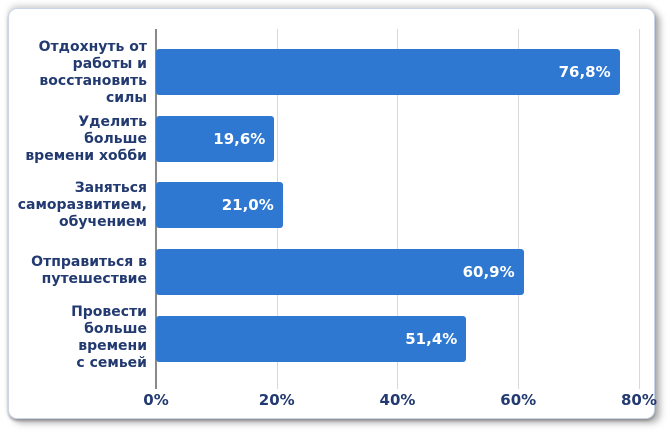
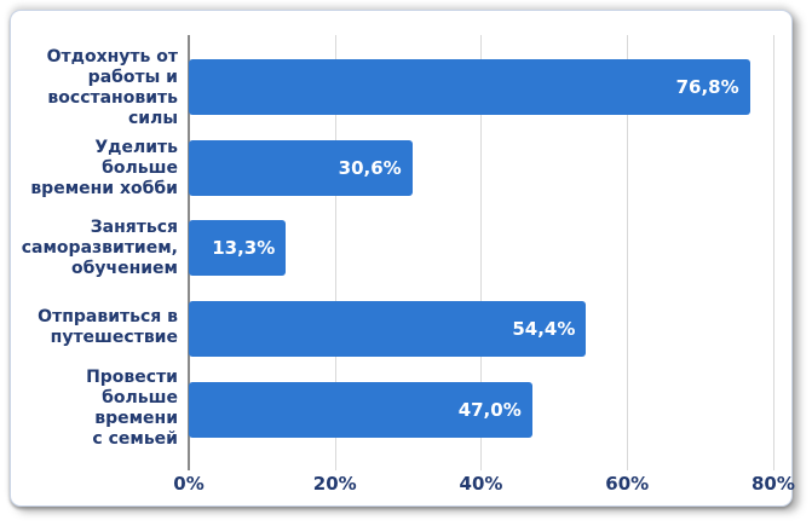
Уделить больше времени хобби: 19,6% -> 30,6%
Заняться саморазвитием, обучением: 21,0% -> 13,3%
Отправиться в путешествие: 60,9% -> 54,4%
Провести больше времени с семьей: 51,4% -> 47,0%
